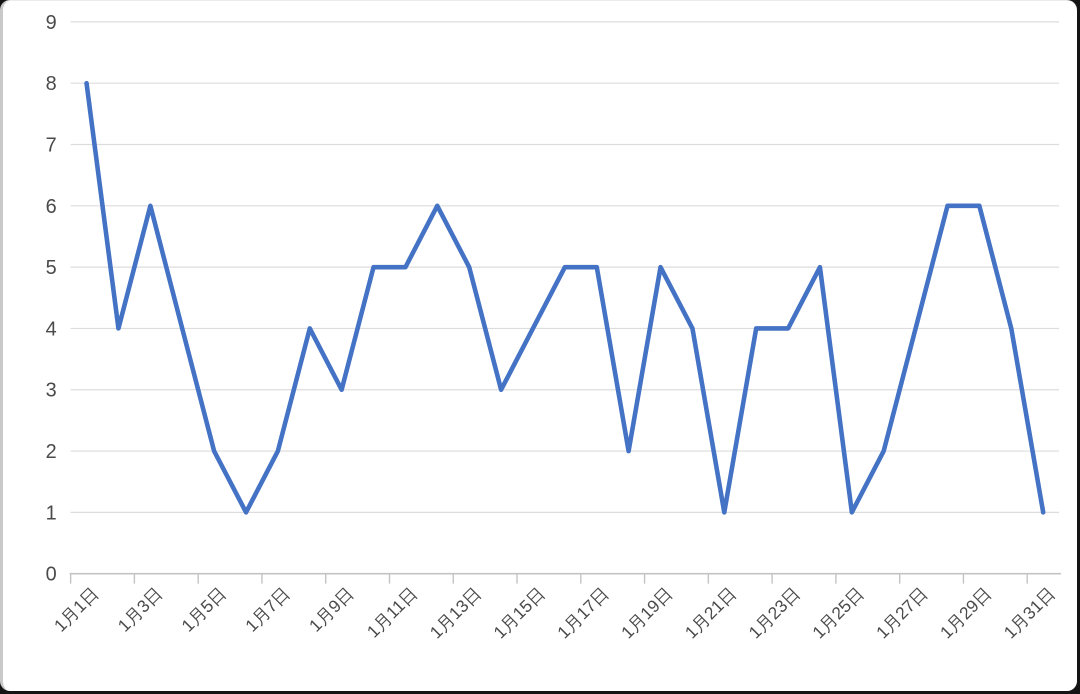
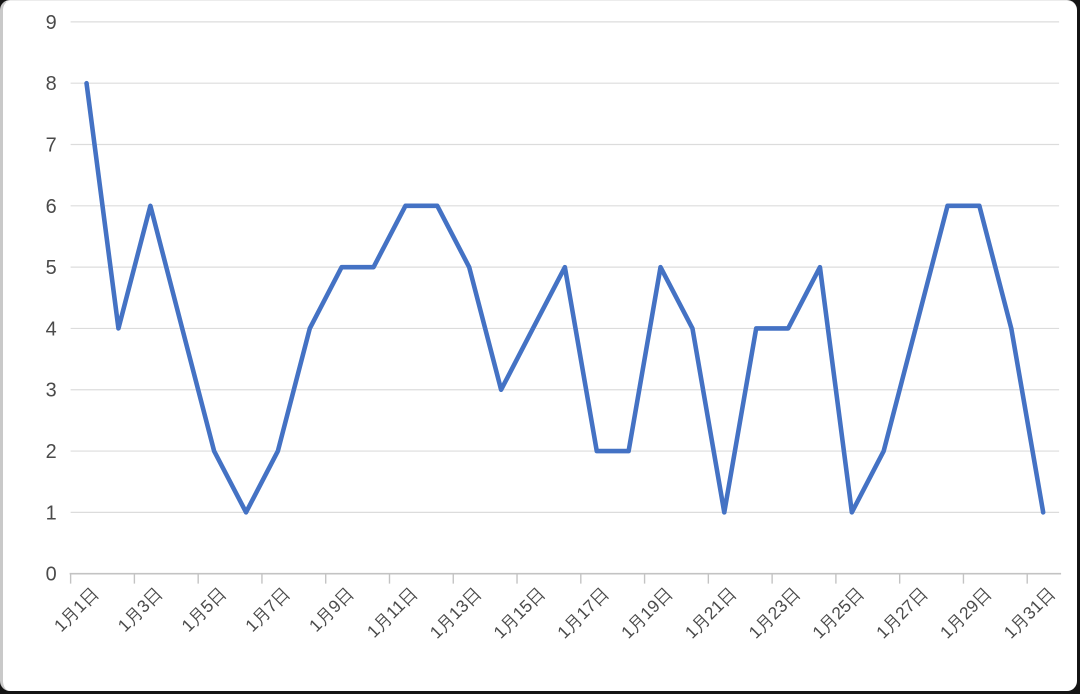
1月9日: 3 -> 5
1月11日: 5 -> 6
1月17日: 5 -> 2
